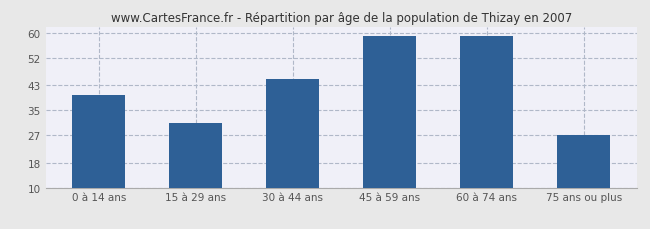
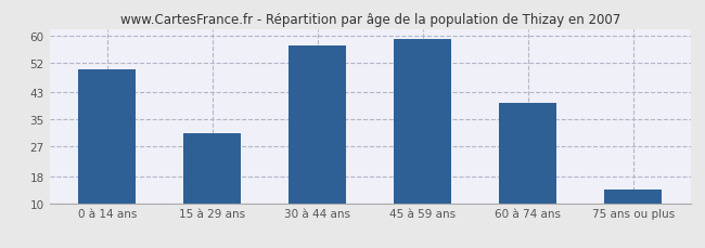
0 à 14 ans: 40 -> 50
30 à 44 ans: 45 -> 57
60 à 74 ans: 59 -> 40
75 ans ou plus: 27 -> 14
